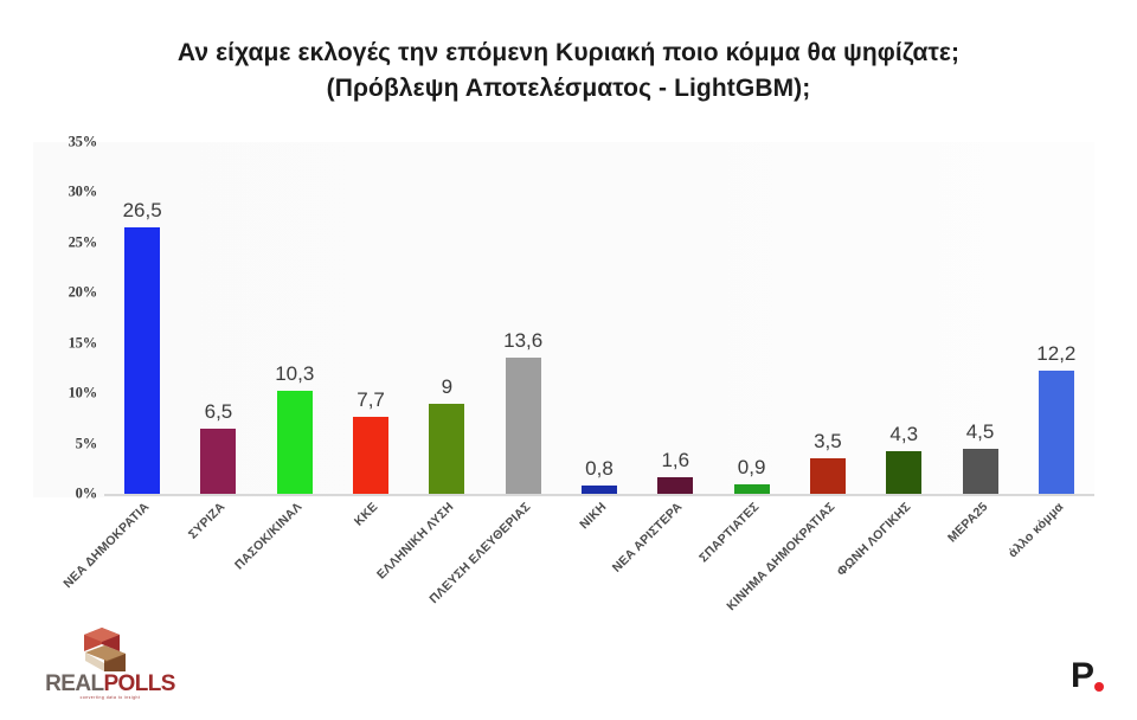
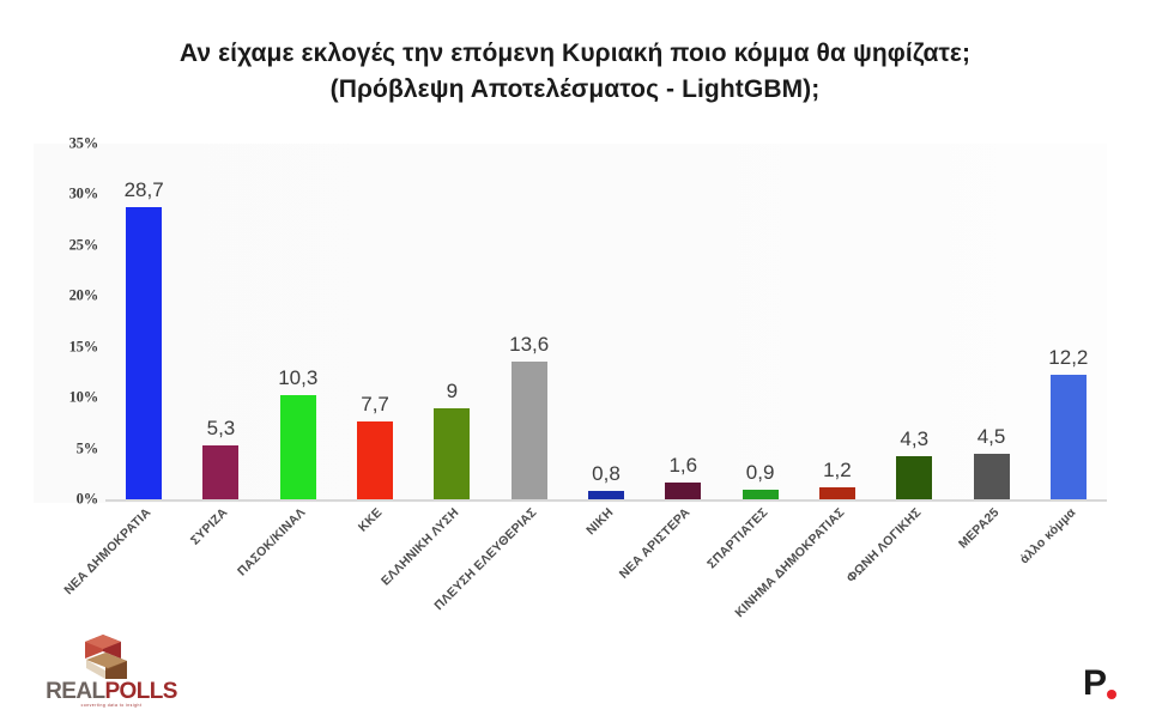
ΝΕΑ ΔΗΜΟΚΡΑΤΙΑ: 26,5 -> 28,7
ΣΥΡΙΖΑ: 6,5 -> 5,3
ΚΙΝΗΜΑ ΔΗΜΟΚΡΑΤΙΑΣ: 3,5 -> 1,2
